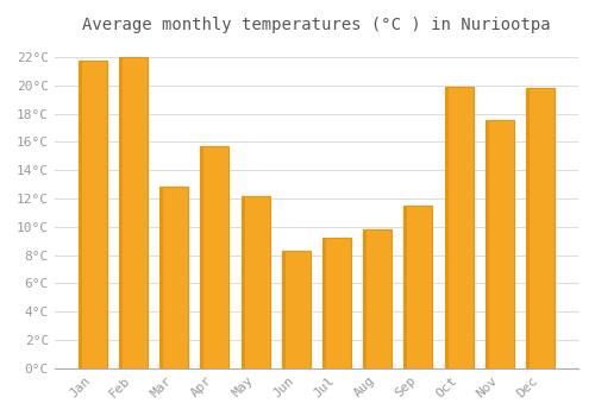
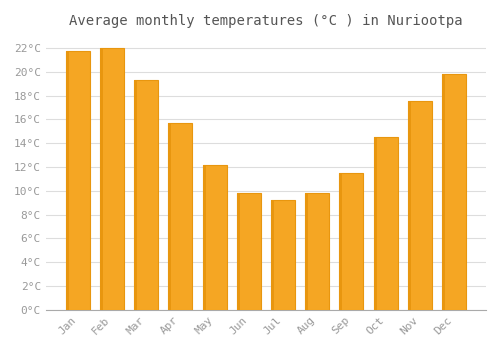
Mar: 12.8°C -> 19.3°C
Jun: 8.3°C -> 9.8°C
Oct: 19.9°C -> 14.5°C
